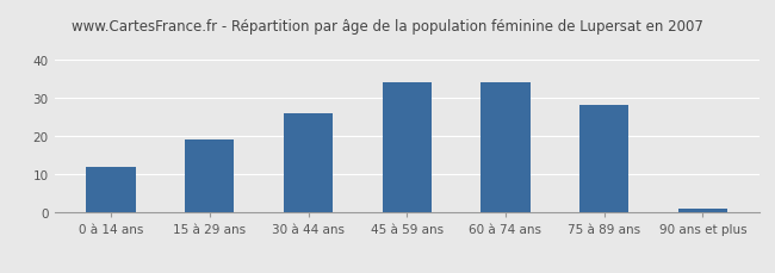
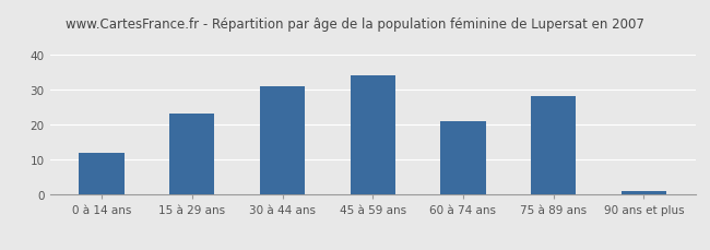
15 à 29 ans: 19 -> 23
30 à 44 ans: 26 -> 31
60 à 74 ans: 34 -> 21
